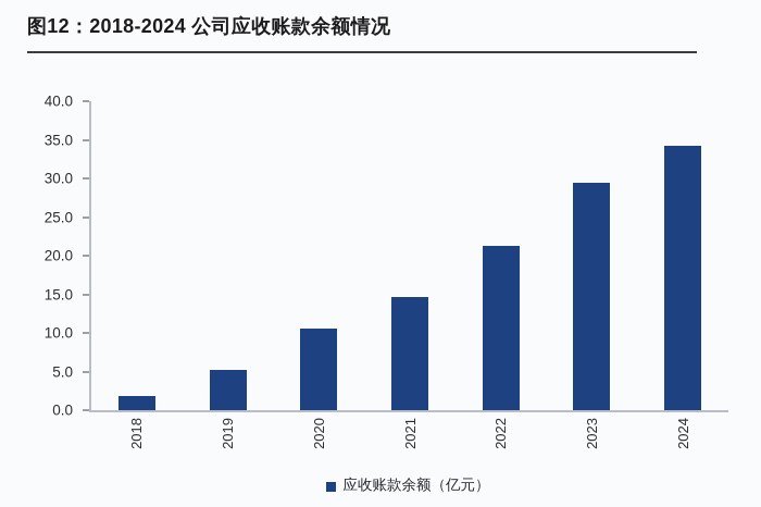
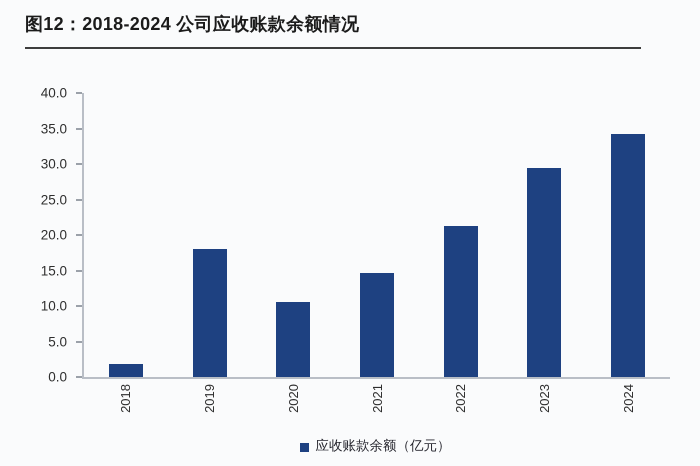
2019: 5 -> 18
